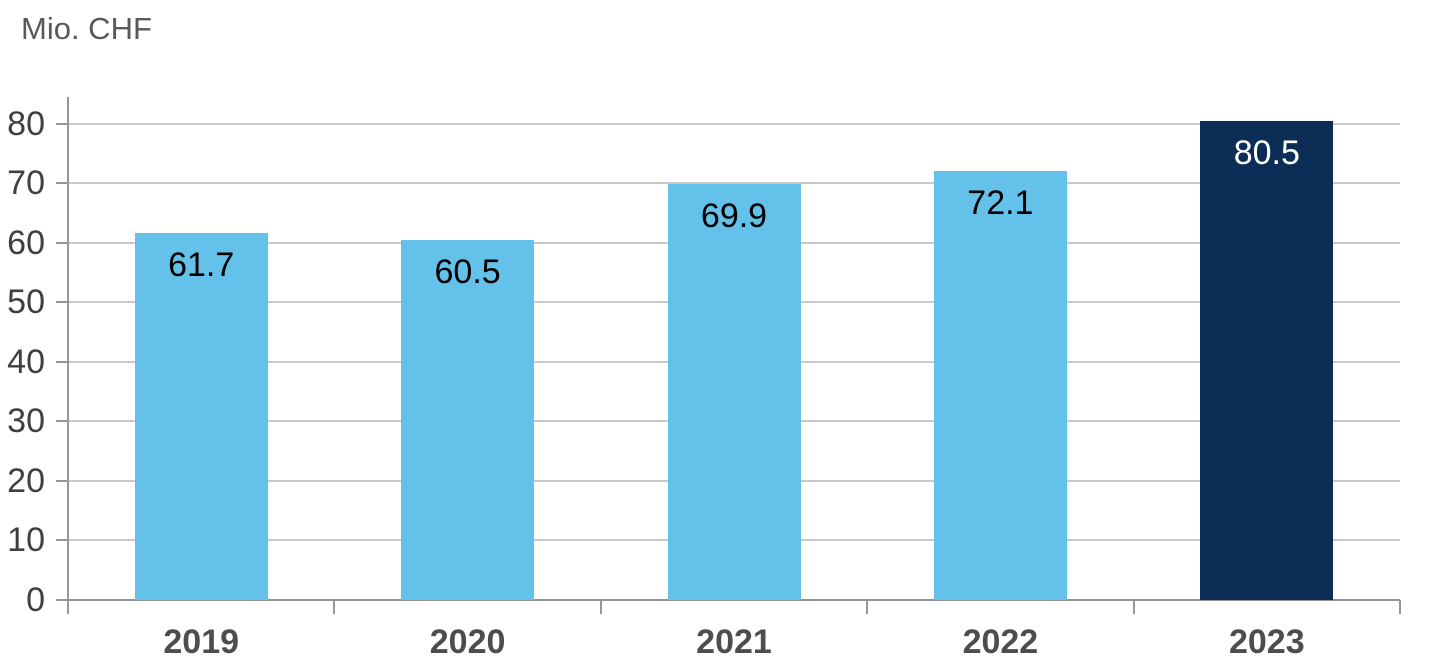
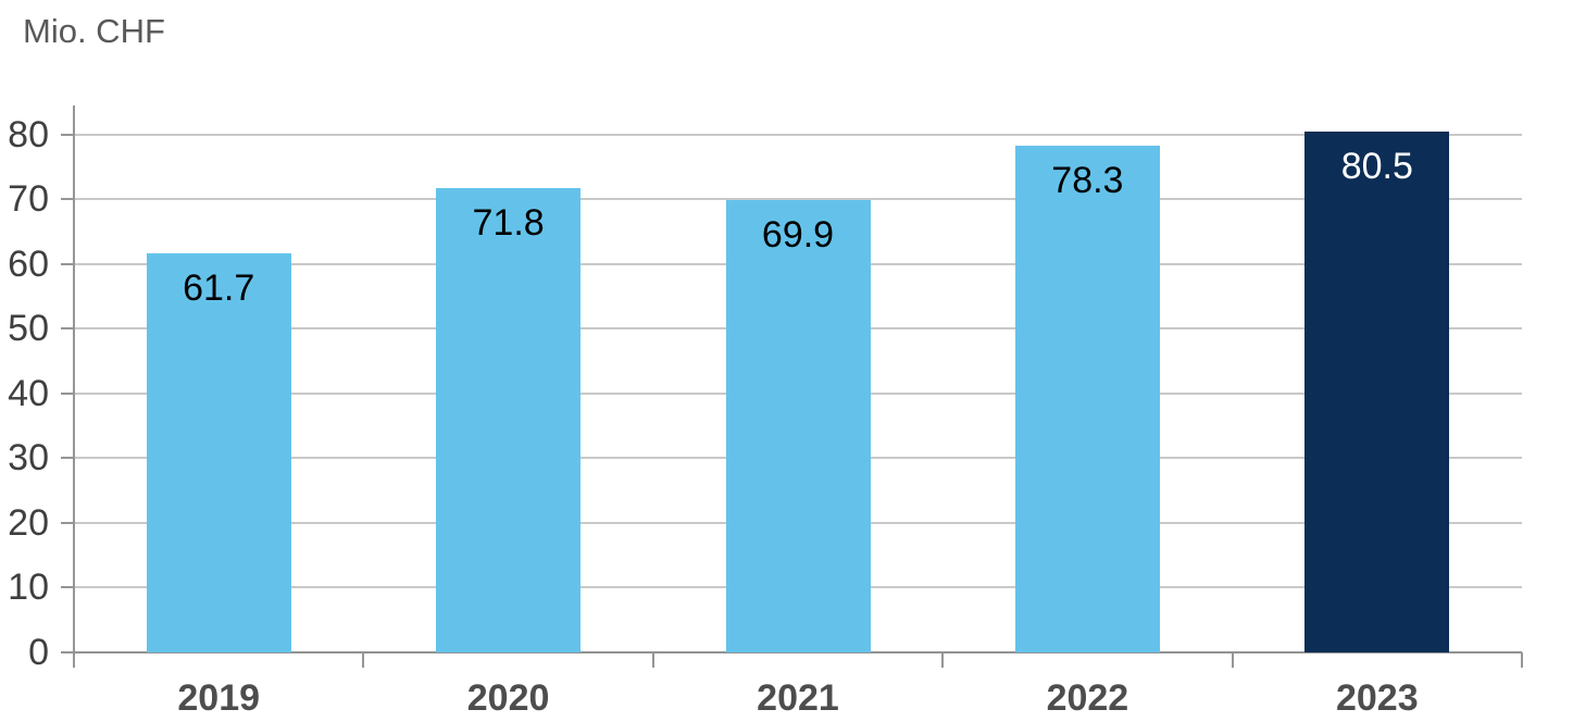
2020: 60.5 -> 71.8
2022: 72.1 -> 78.3
